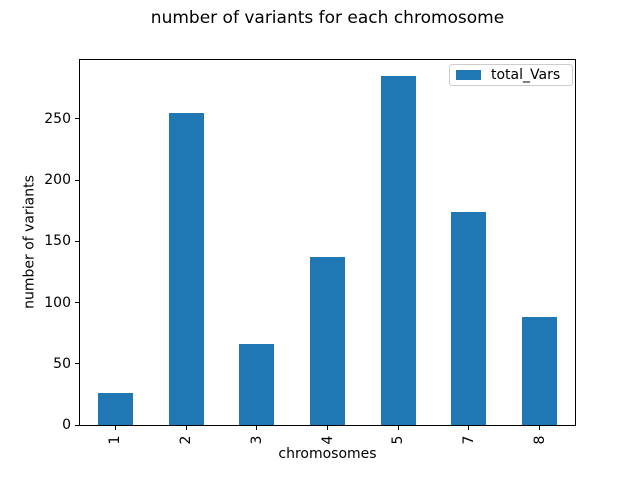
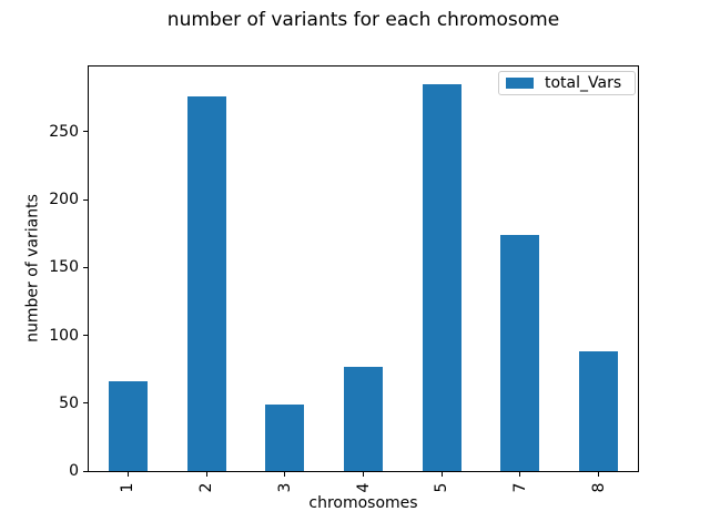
1: 26 -> 66
2: 255 -> 276
3: 66 -> 49
4: 137 -> 77
